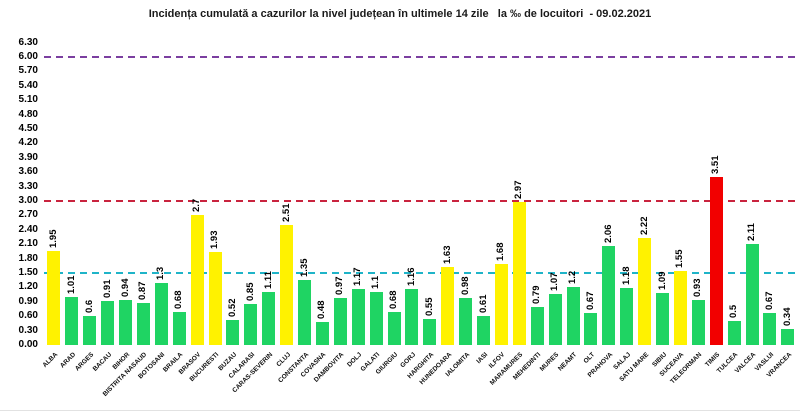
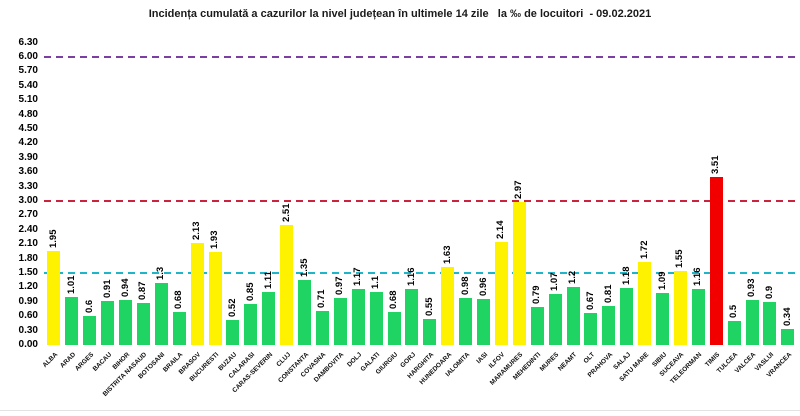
BRASOV: 2.7 -> 2.13
COVASNA: 0.48 -> 0.71
IASI: 0.61 -> 0.96
ILFOV: 1.68 -> 2.14
PRAHOVA: 2.06 -> 0.81
SATU MARE: 2.22 -> 1.72
TELEORMAN: 0.93 -> 1.16
VALCEA: 2.11 -> 0.93
VASLUI: 0.67 -> 0.9
